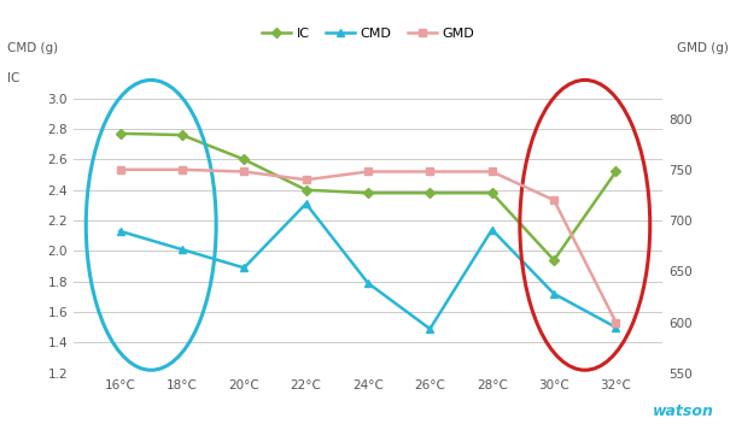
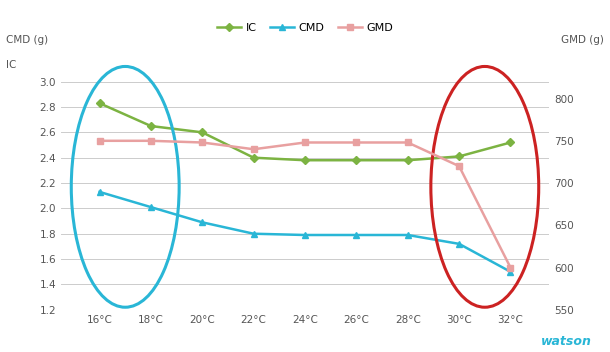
IC/16°C: 2.77 -> 2.83
IC/18°C: 2.76 -> 2.65
CMD/22°C: 2.31 -> 1.80
CMD/26°C: 1.49 -> 1.79
CMD/28°C: 2.14 -> 1.79
IC/30°C: 1.94 -> 2.41
